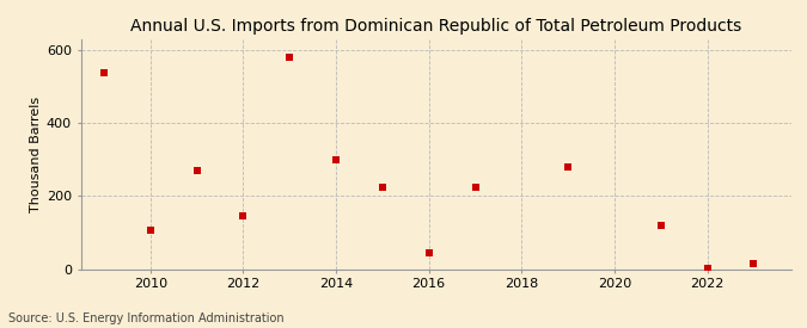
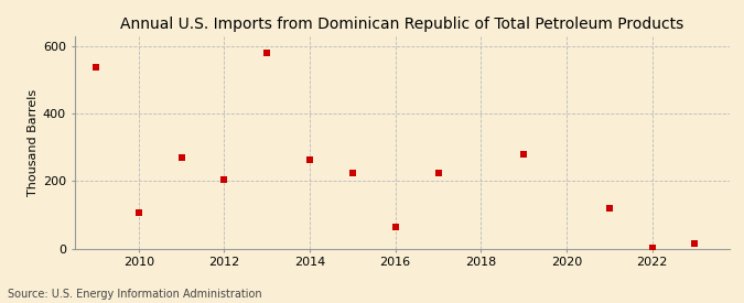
2012: 145 -> 205
2014: 300 -> 265
2016: 45 -> 65
